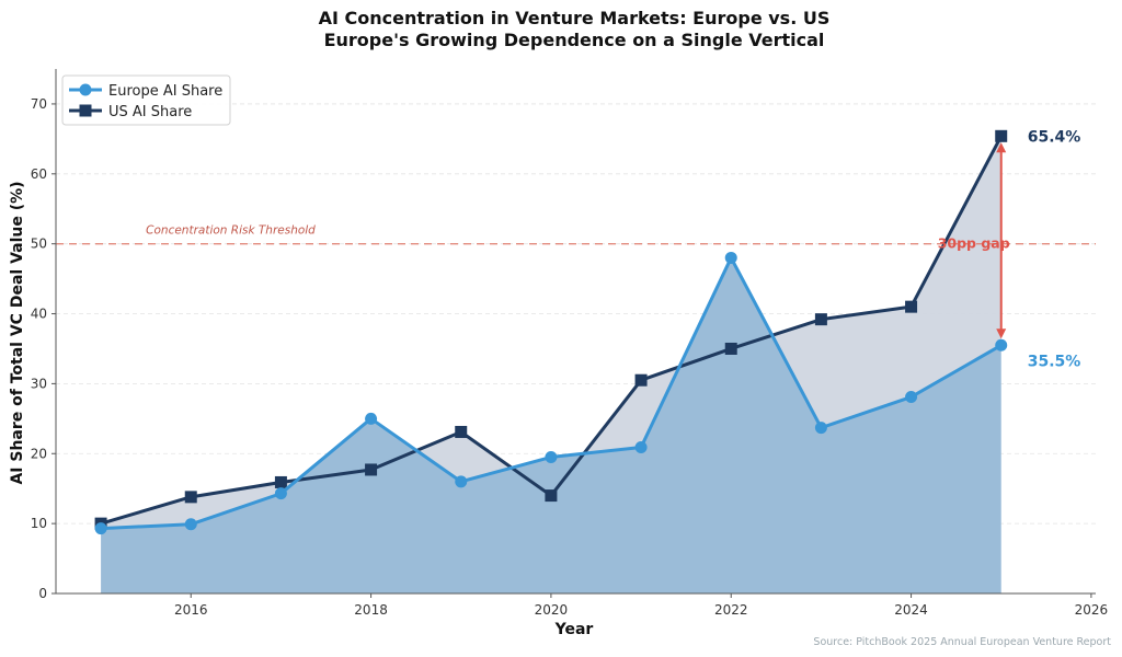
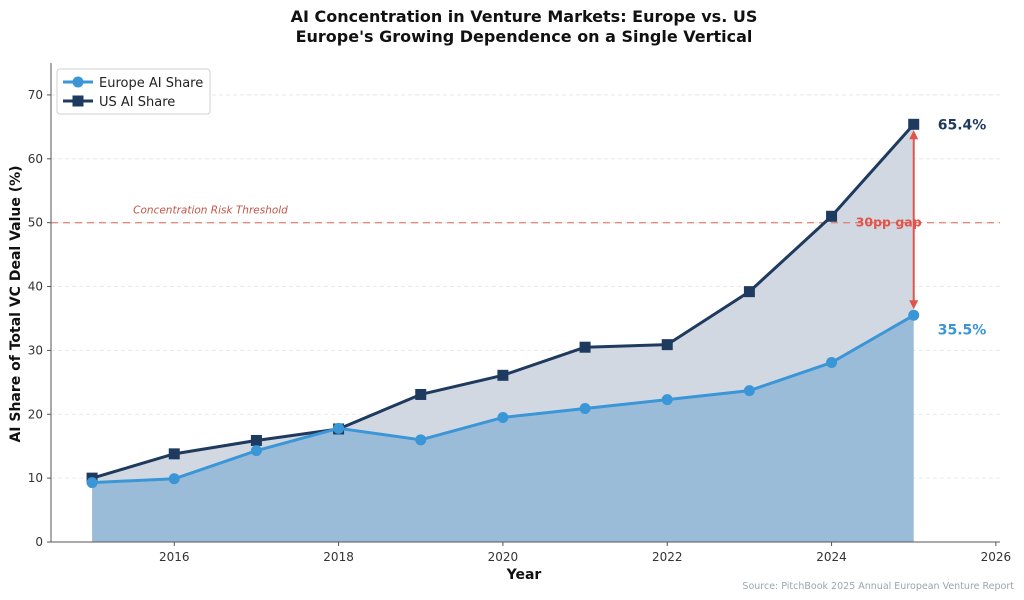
Europe AI Share/2018: 25 -> 18
US AI Share/2020: 14 -> 26
Europe AI Share/2022: 48 -> 22
US AI Share/2022: 35 -> 31
US AI Share/2024: 41 -> 51
